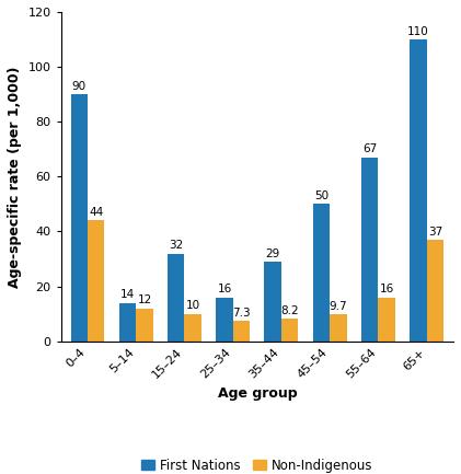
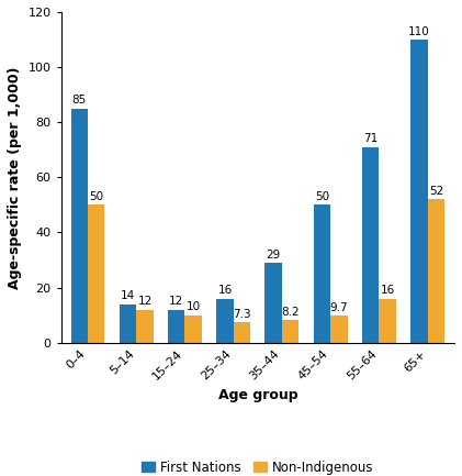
First Nations/0–4: 90 -> 85
Non-Indigenous/0–4: 44 -> 50
First Nations/15–24: 32 -> 12
First Nations/55–64: 67 -> 71
Non-Indigenous/65+: 37 -> 52
